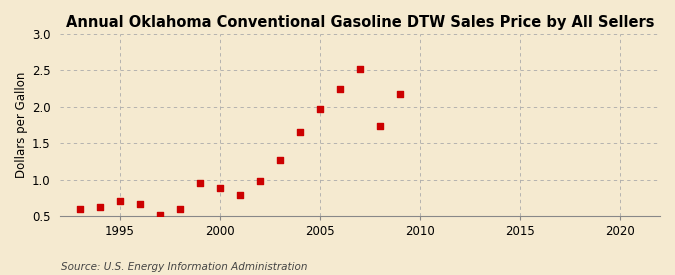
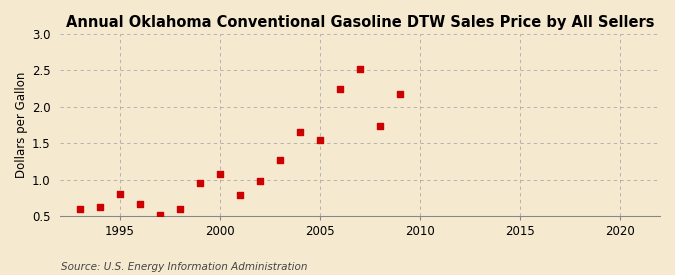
1995: 0.70 -> 0.80
2000: 0.88 -> 1.08
2005: 1.97 -> 1.54
